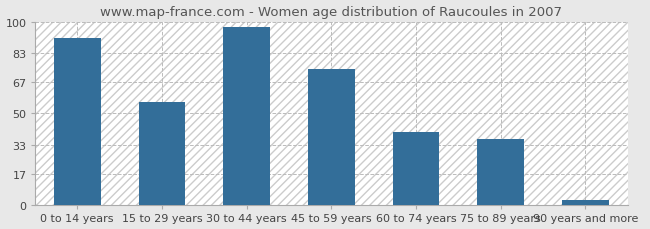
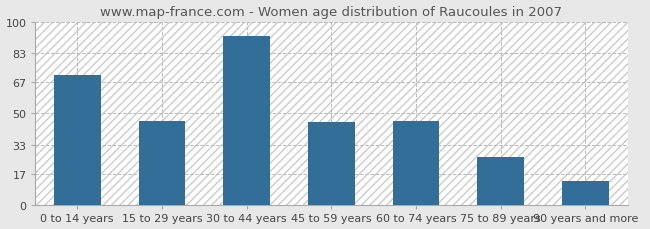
0 to 14 years: 91 -> 71
15 to 29 years: 56 -> 46
30 to 44 years: 97 -> 92
45 to 59 years: 74 -> 45
60 to 74 years: 40 -> 46
75 to 89 years: 36 -> 26
90 years and more: 3 -> 13
